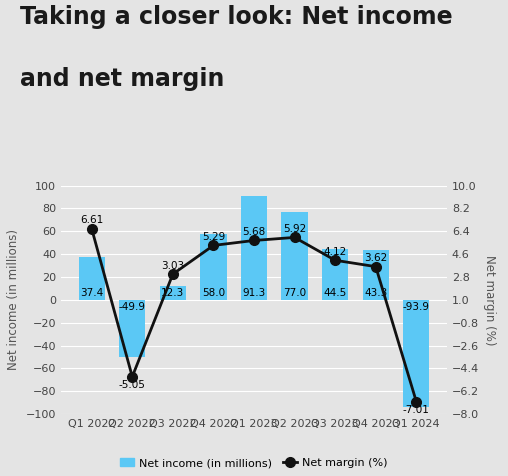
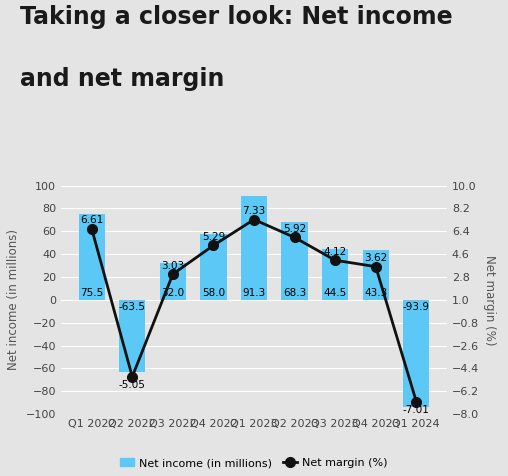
Net income (in millions)/Q1 2022: 37.4 -> 75.5
Net income (in millions)/Q2 2022: -49.9 -> -63.5
Net income (in millions)/Q3 2022: 12.3 -> 32.0
Net margin (%)/Q1 2023: 5.68 -> 7.33
Net income (in millions)/Q2 2023: 77.0 -> 68.3
